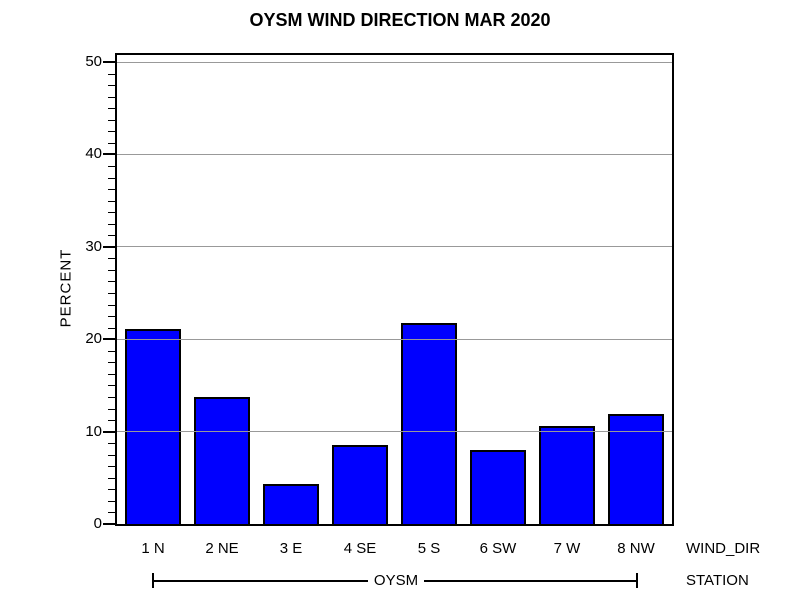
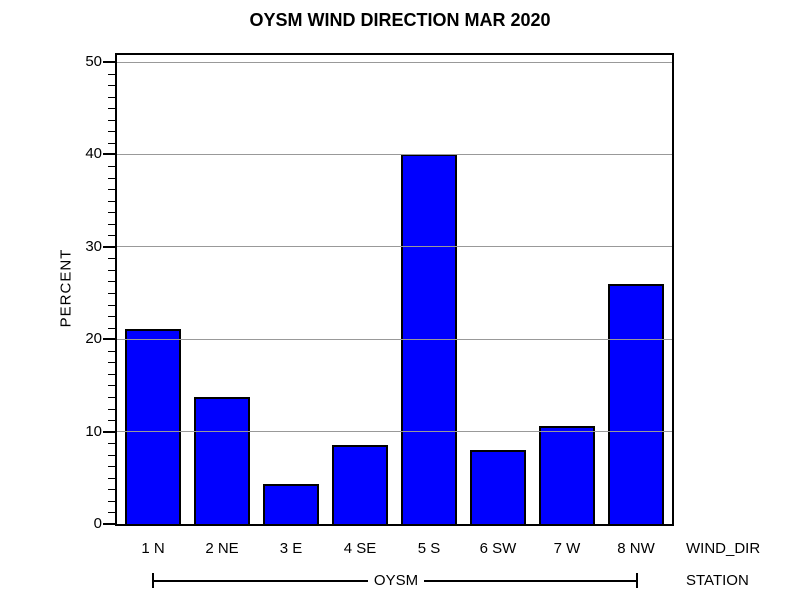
5 S: 22 -> 40
8 NW: 12 -> 26
